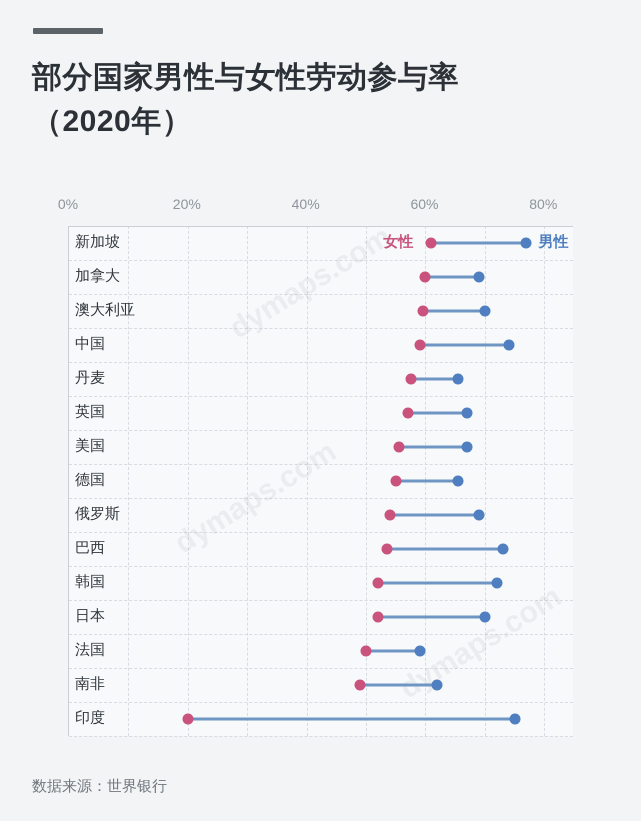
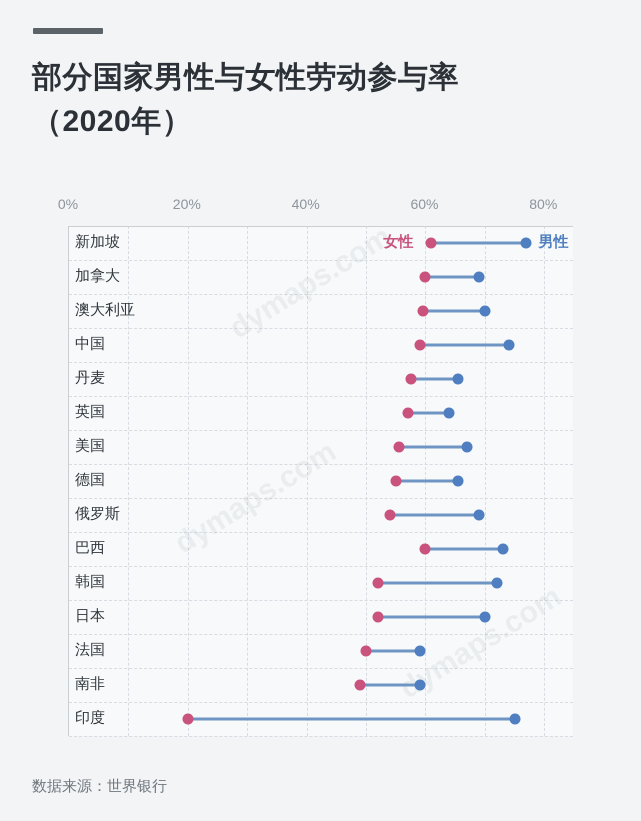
男性/英国: 67% -> 64%
女性/巴西: 54% -> 60%
男性/南非: 62% -> 59%
